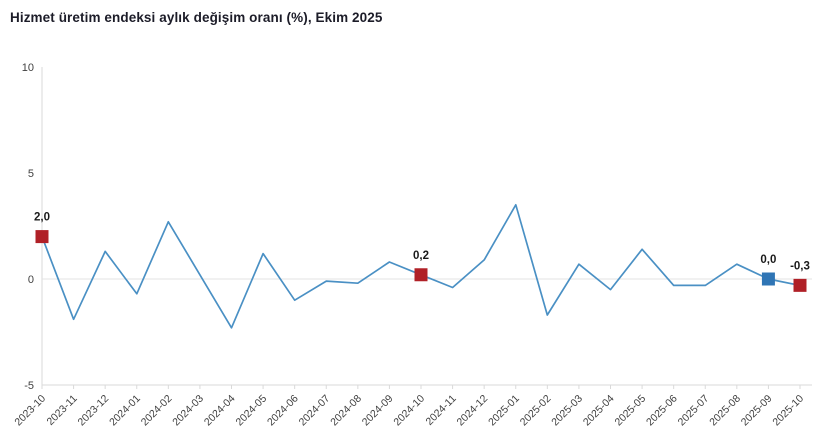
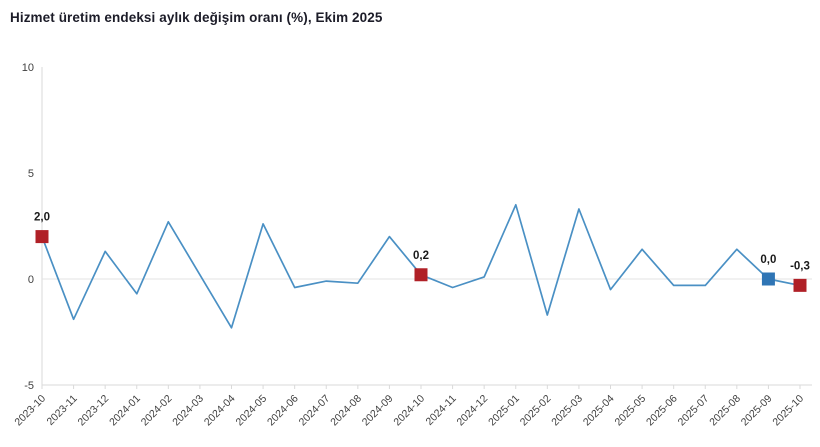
2024-05: 1.2 -> 2.6
2024-06: -1.0 -> -0.4
2024-09: 0.8 -> 2.0
2024-12: 0.9 -> 0.1
2025-03: 0.7 -> 3.3
2025-08: 0.7 -> 1.4
